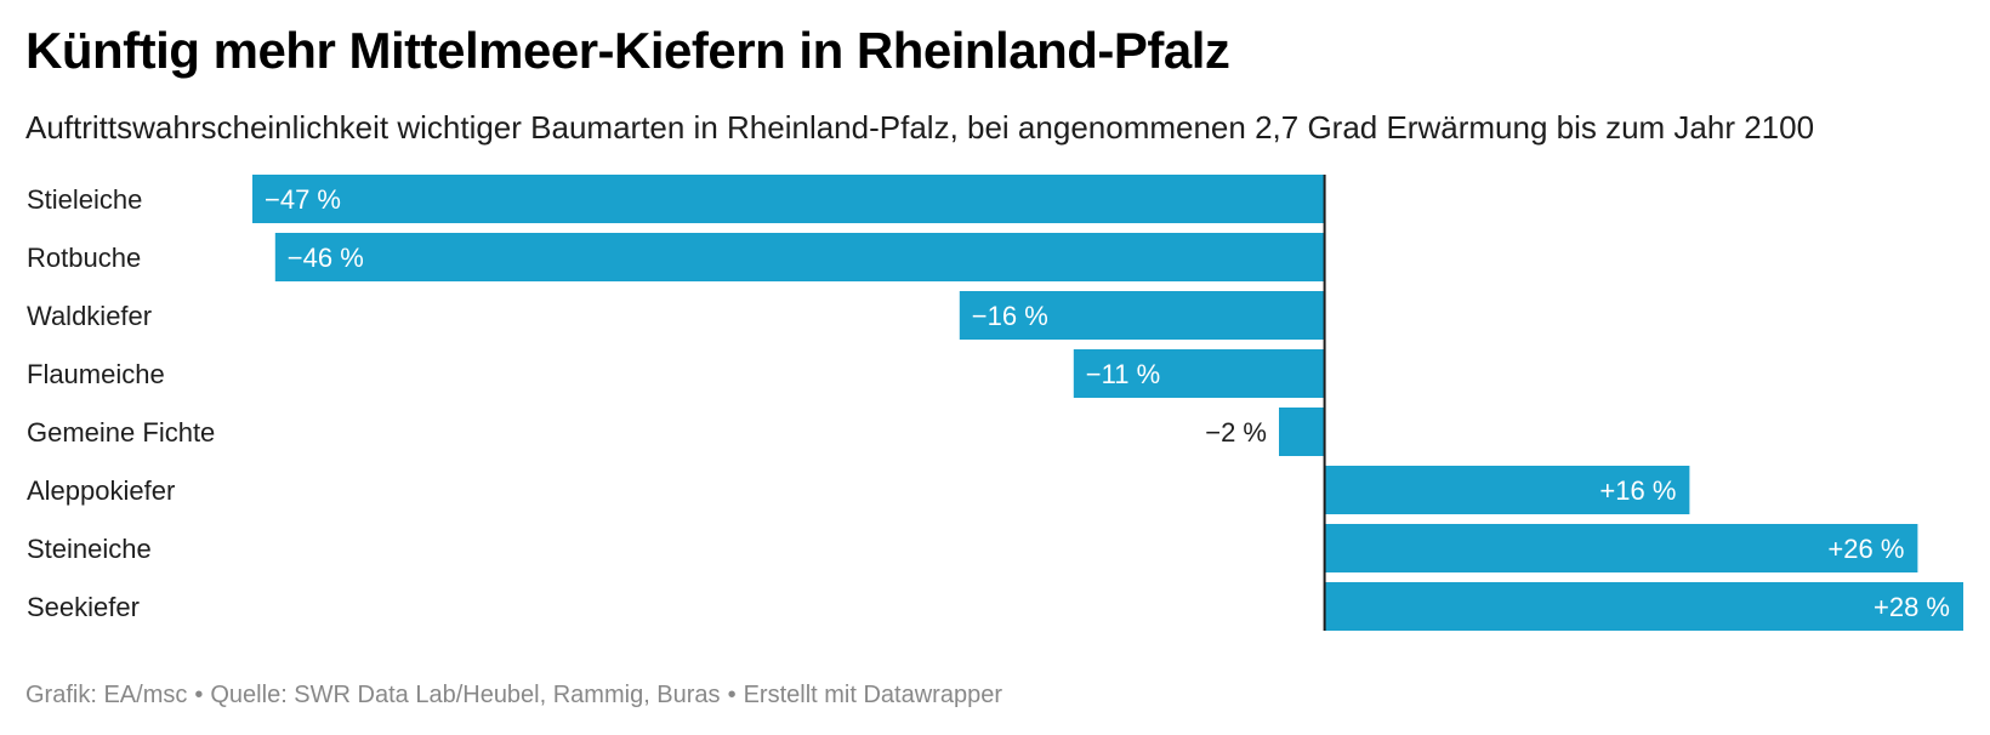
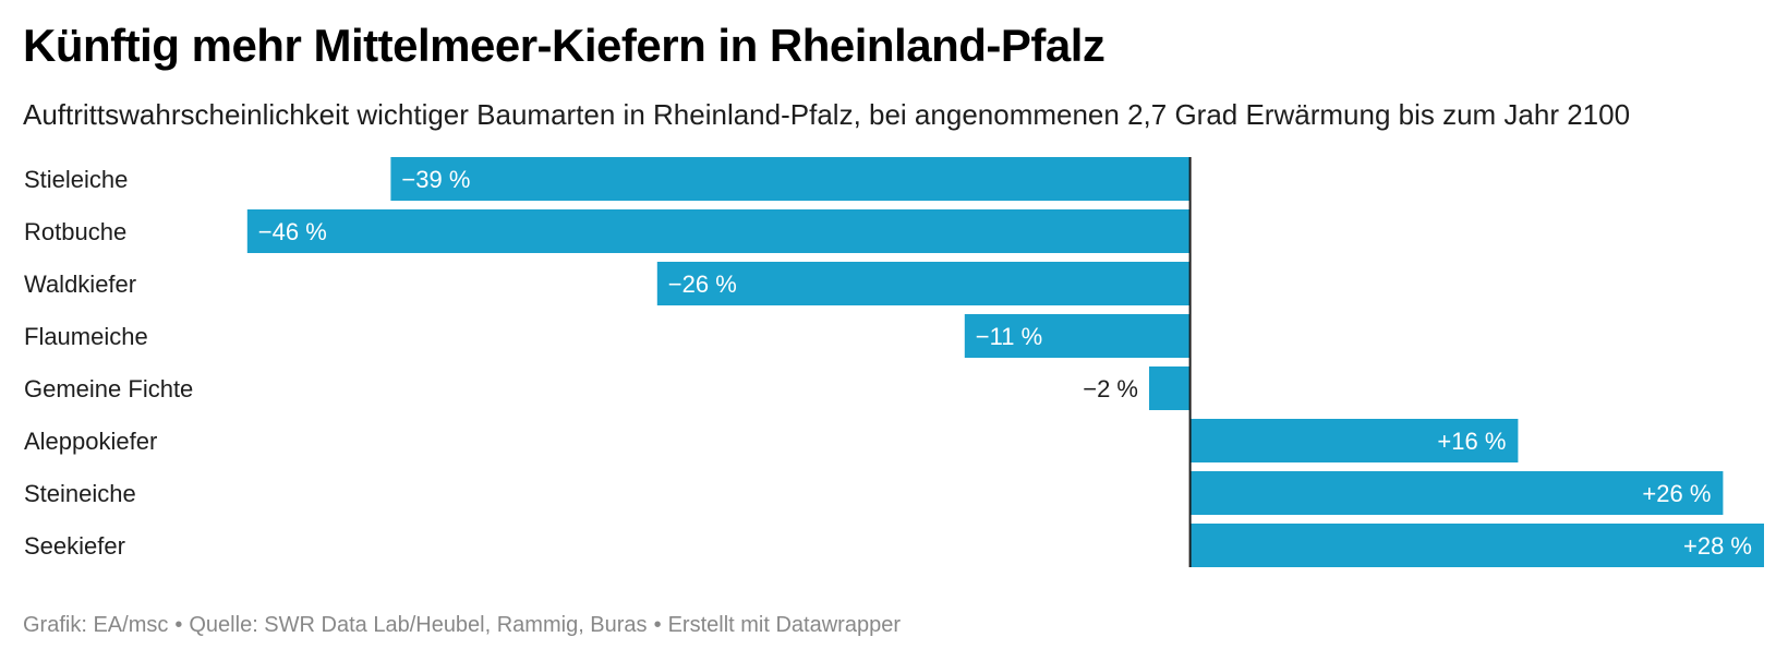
Stieleiche: −47 -> −39
Waldkiefer: −16 -> −26
